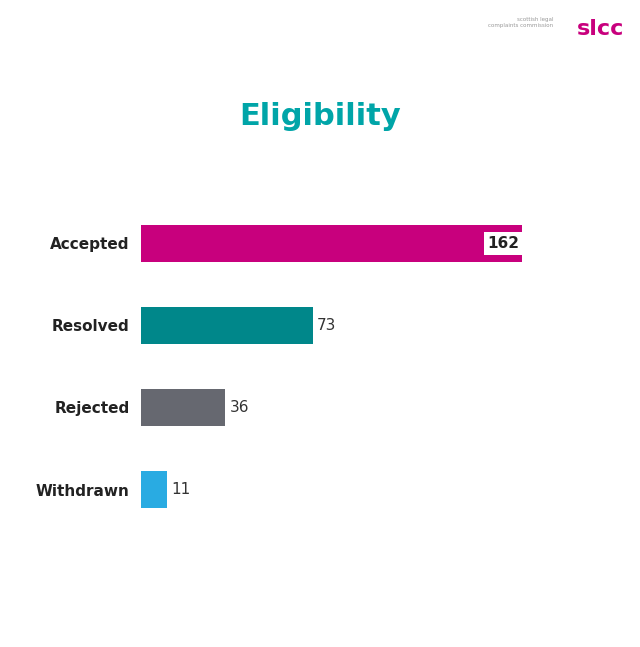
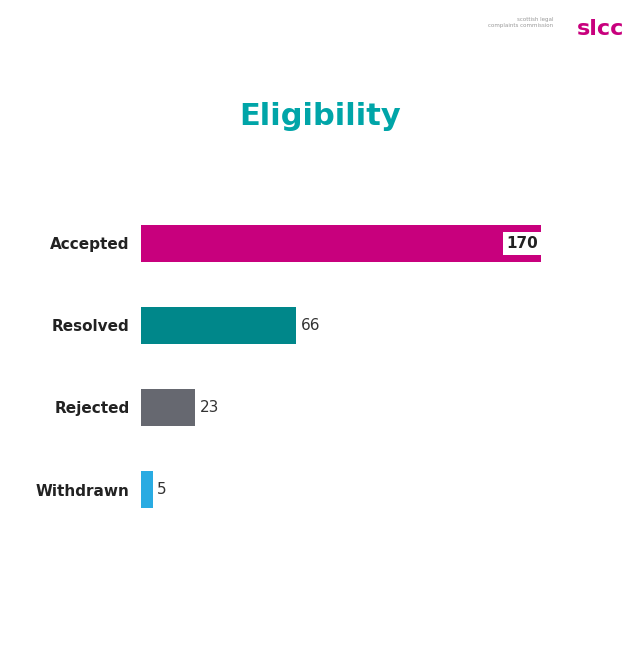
Accepted: 162 -> 170
Resolved: 73 -> 66
Rejected: 36 -> 23
Withdrawn: 11 -> 5
